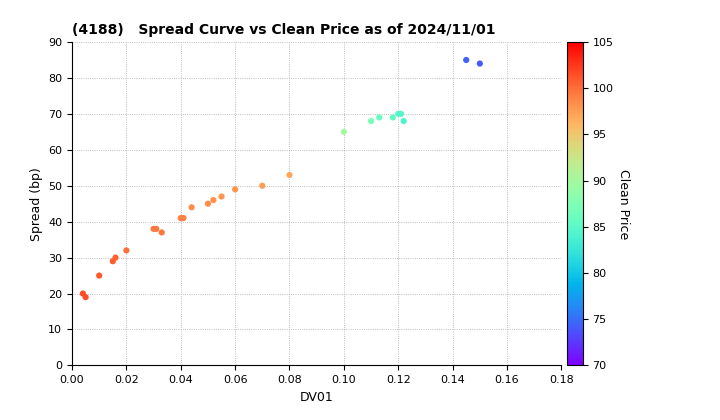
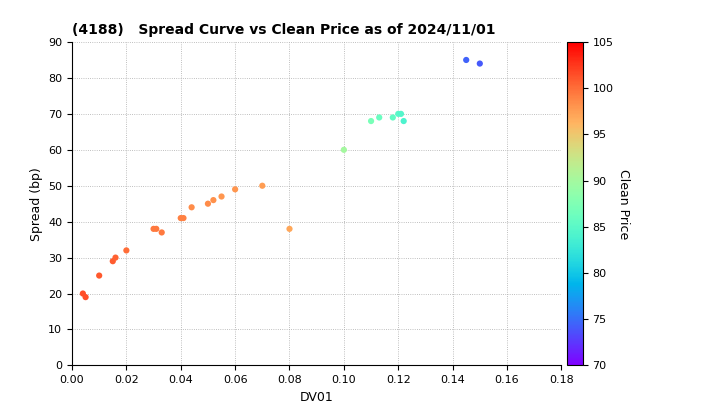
0.08: 53 -> 38
0.10: 65 -> 60
